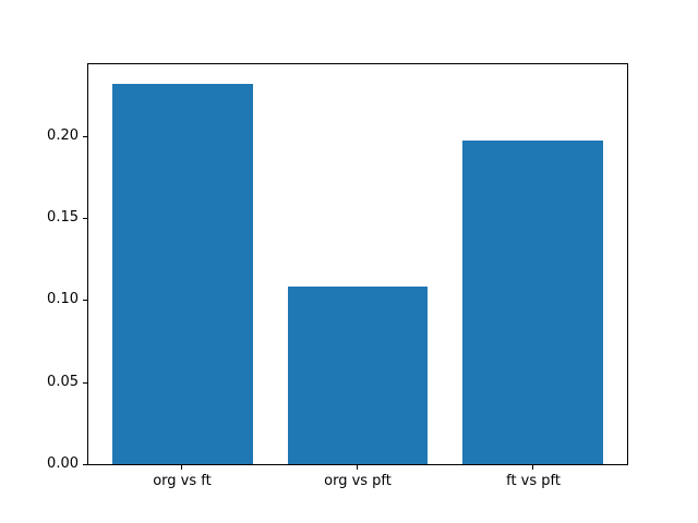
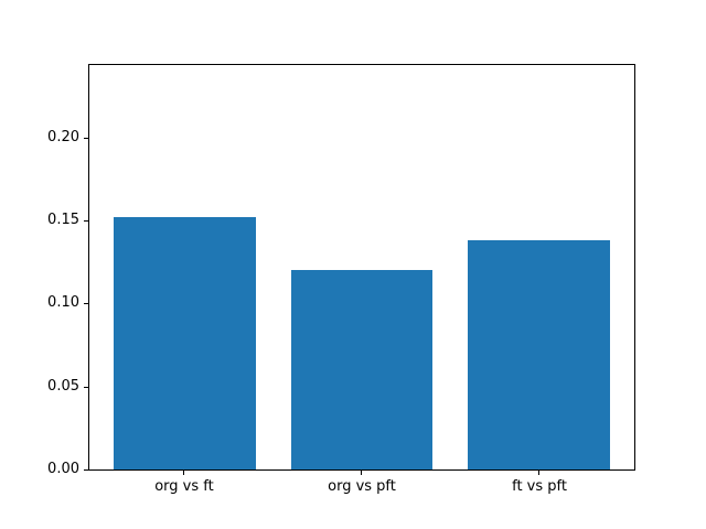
org vs ft: 0.233 -> 0.153
org vs pft: 0.109 -> 0.121
ft vs pft: 0.198 -> 0.139
